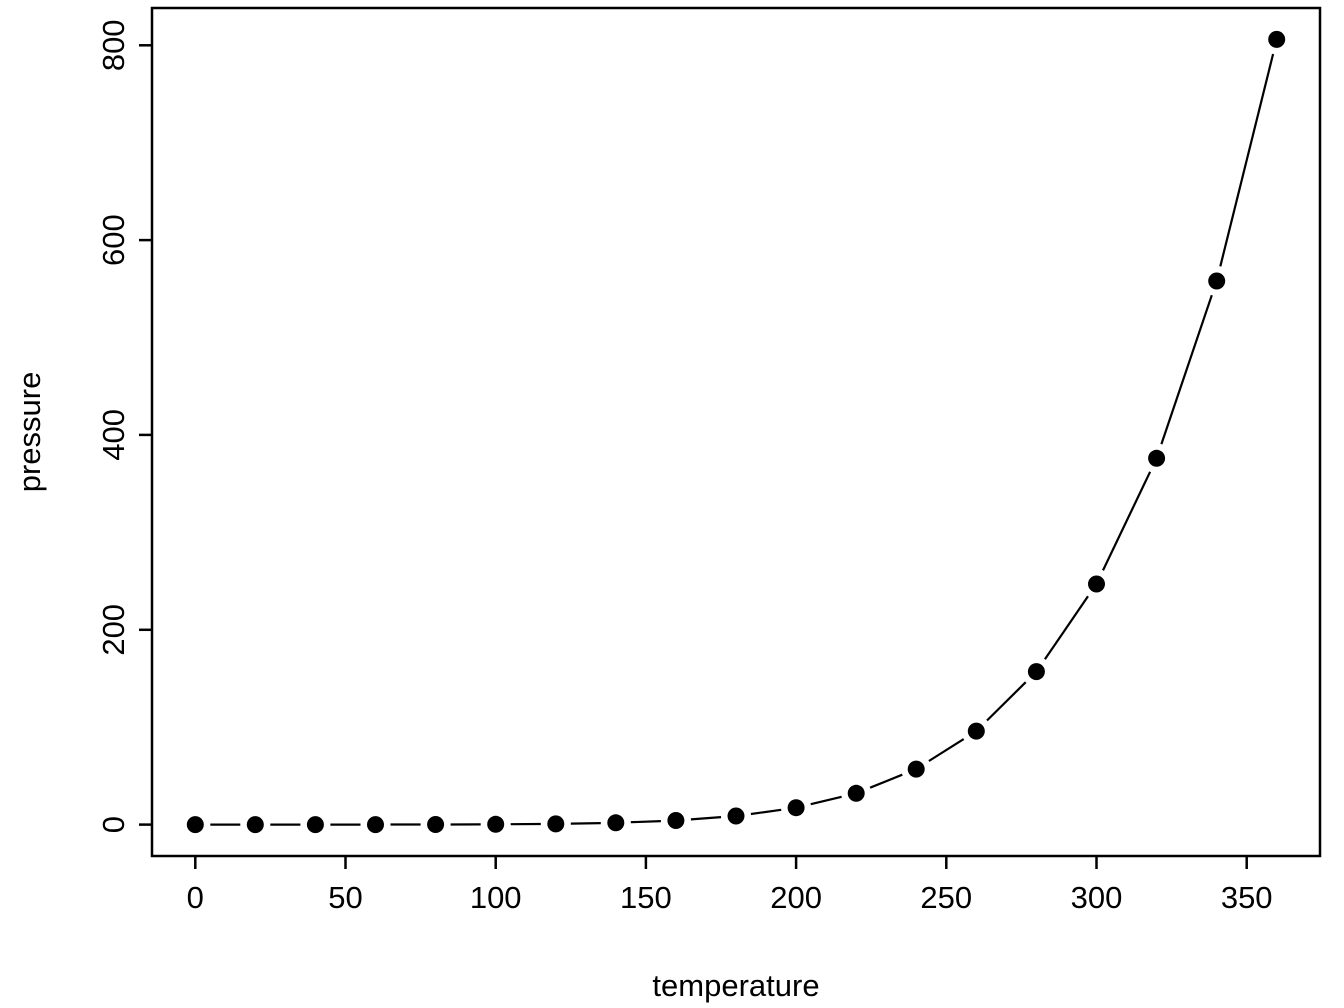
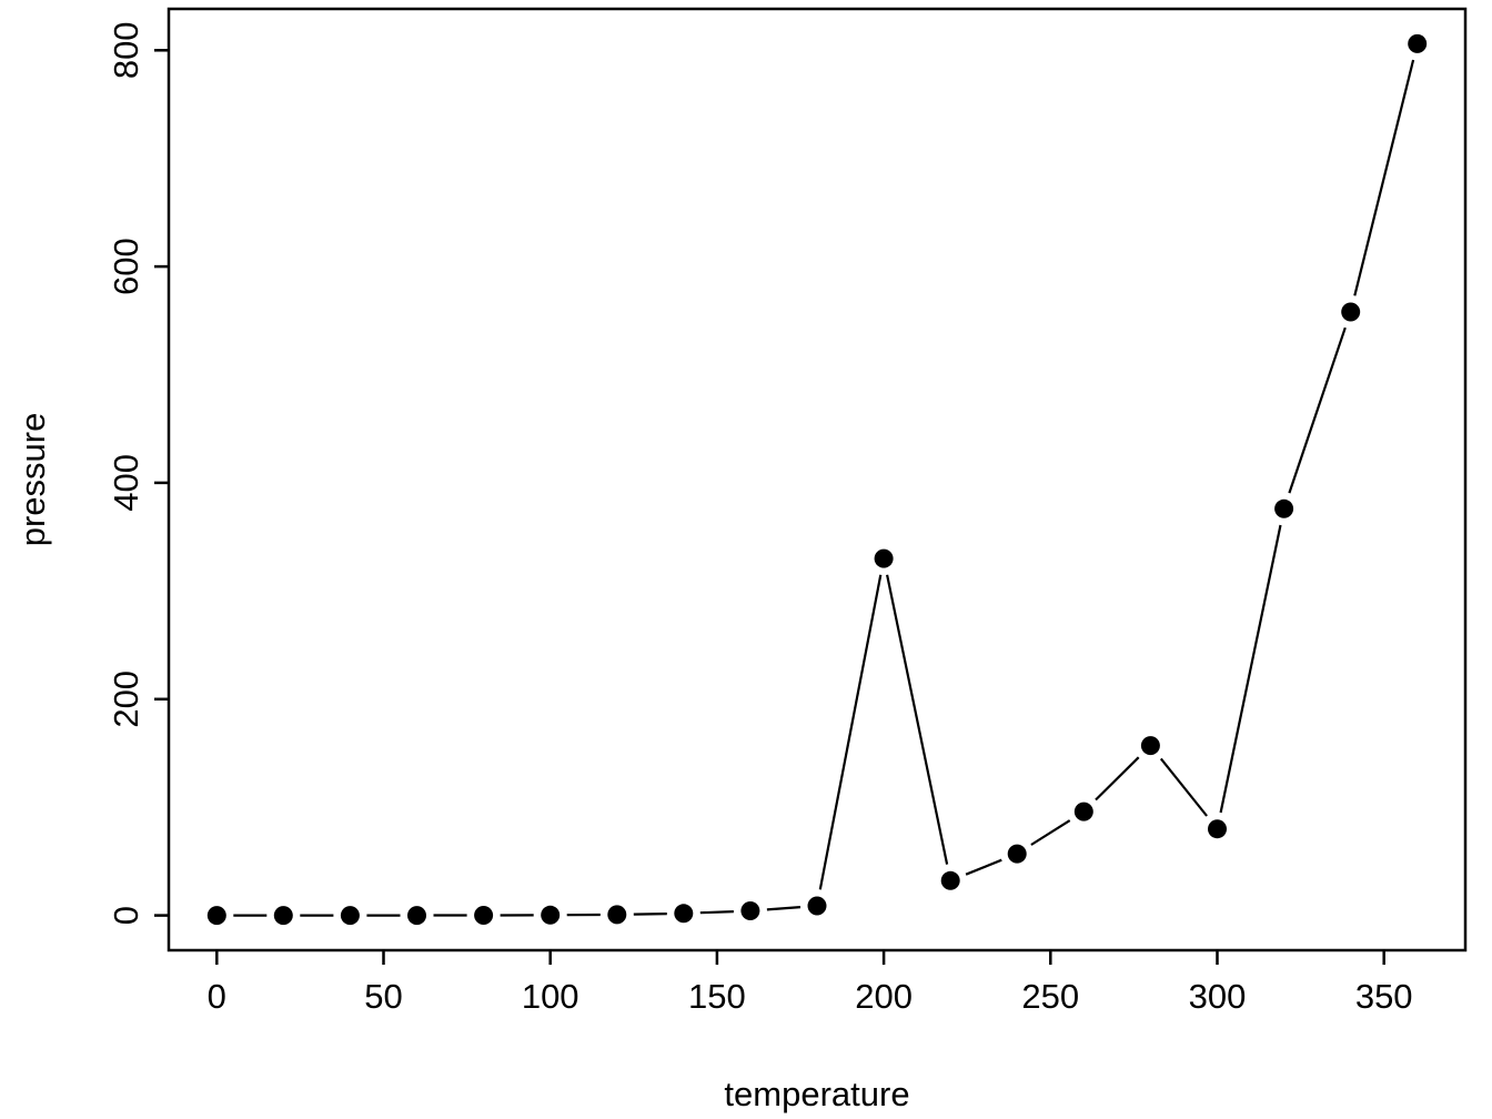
200: 20 -> 330
300: 250 -> 80
